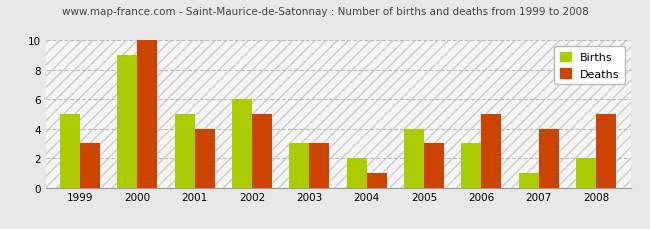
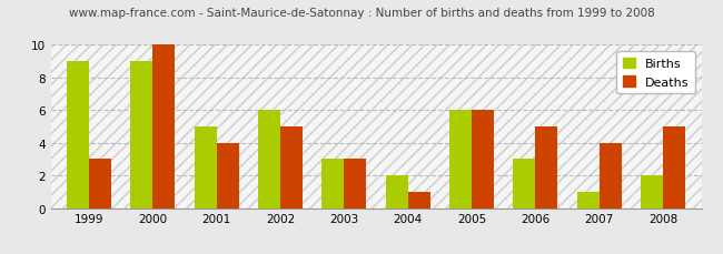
Births/1999: 5 -> 9
Births/2005: 4 -> 6
Deaths/2005: 3 -> 6
